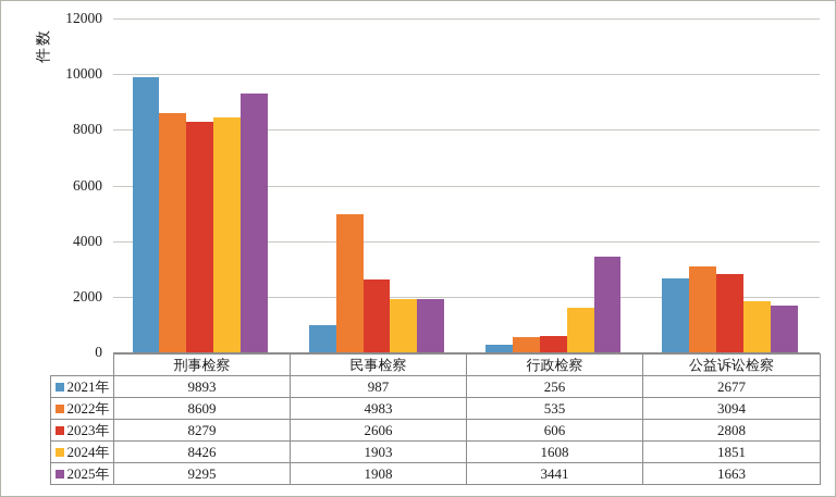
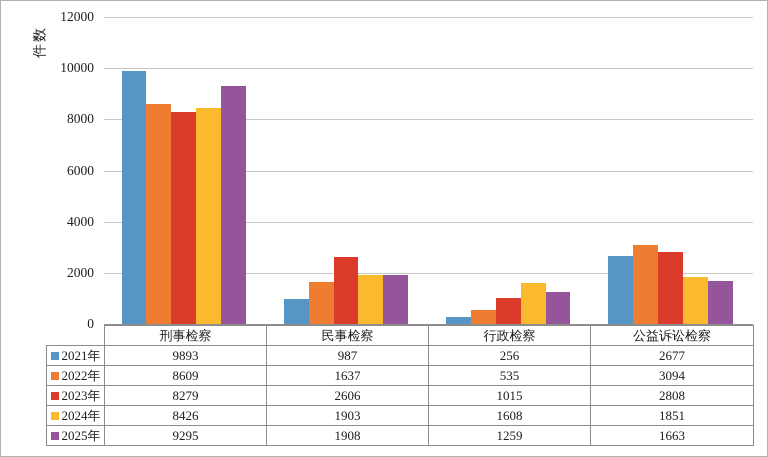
2022年/民事检察: 4983 -> 1637
2023年/行政检察: 606 -> 1015
2025年/行政检察: 3441 -> 1259
